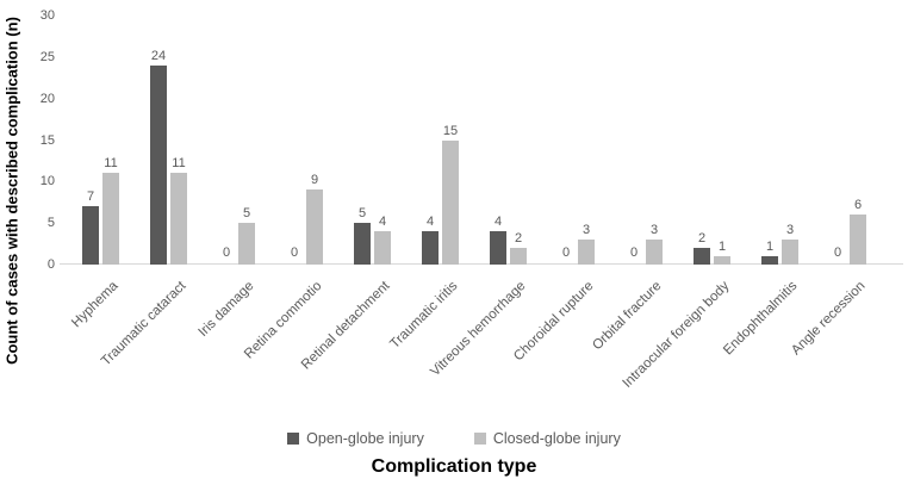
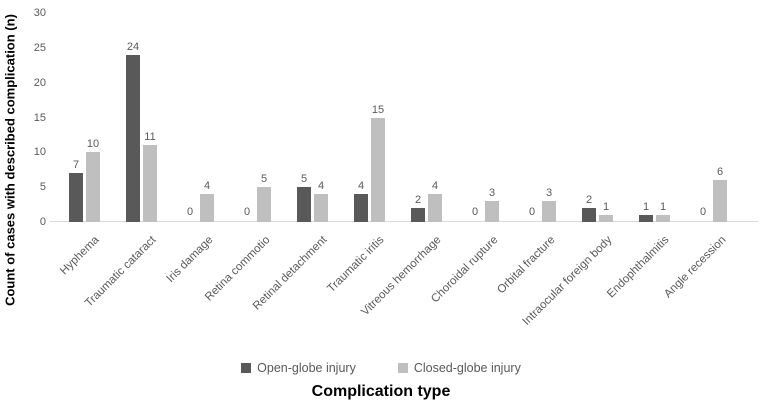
Closed-globe injury/Hyphema: 11 -> 10
Closed-globe injury/Iris damage: 5 -> 4
Closed-globe injury/Retina commotio: 9 -> 5
Open-globe injury/Vitreous hemorrhage: 4 -> 2
Closed-globe injury/Vitreous hemorrhage: 2 -> 4
Closed-globe injury/Endophthalmitis: 3 -> 1
